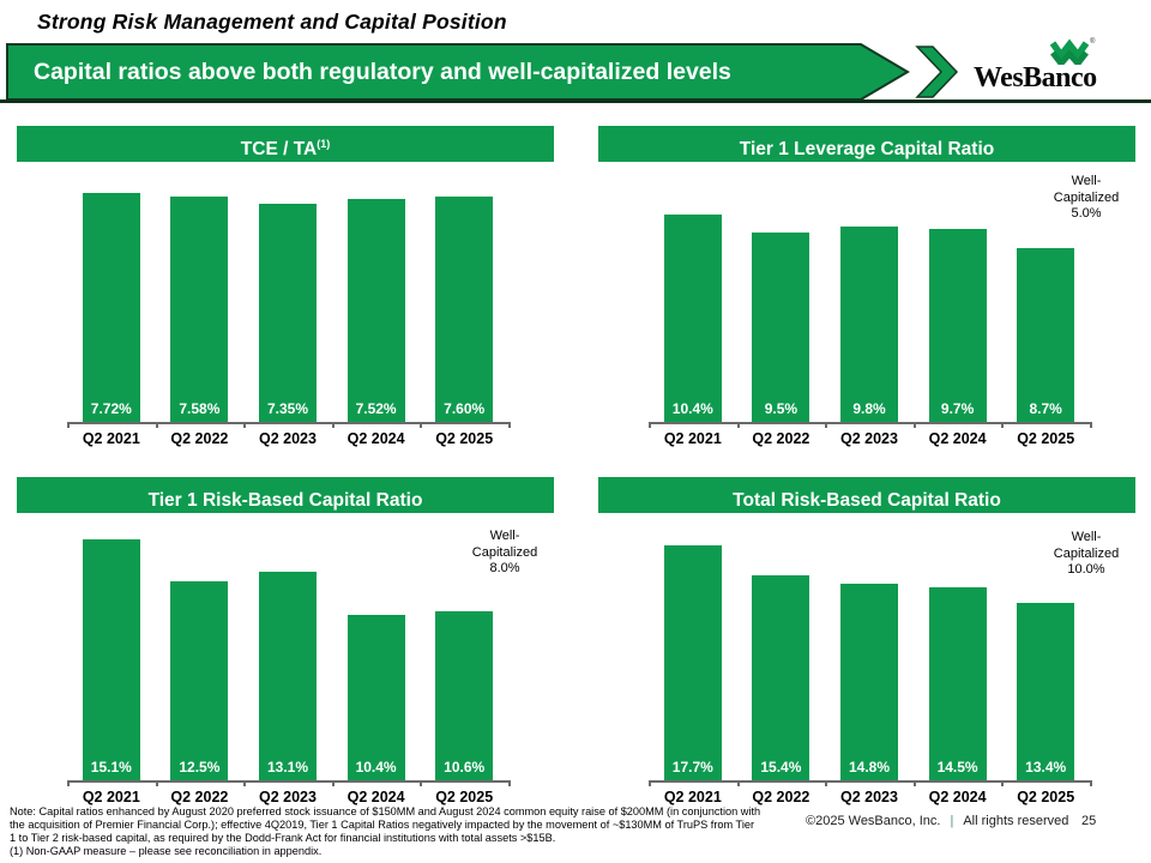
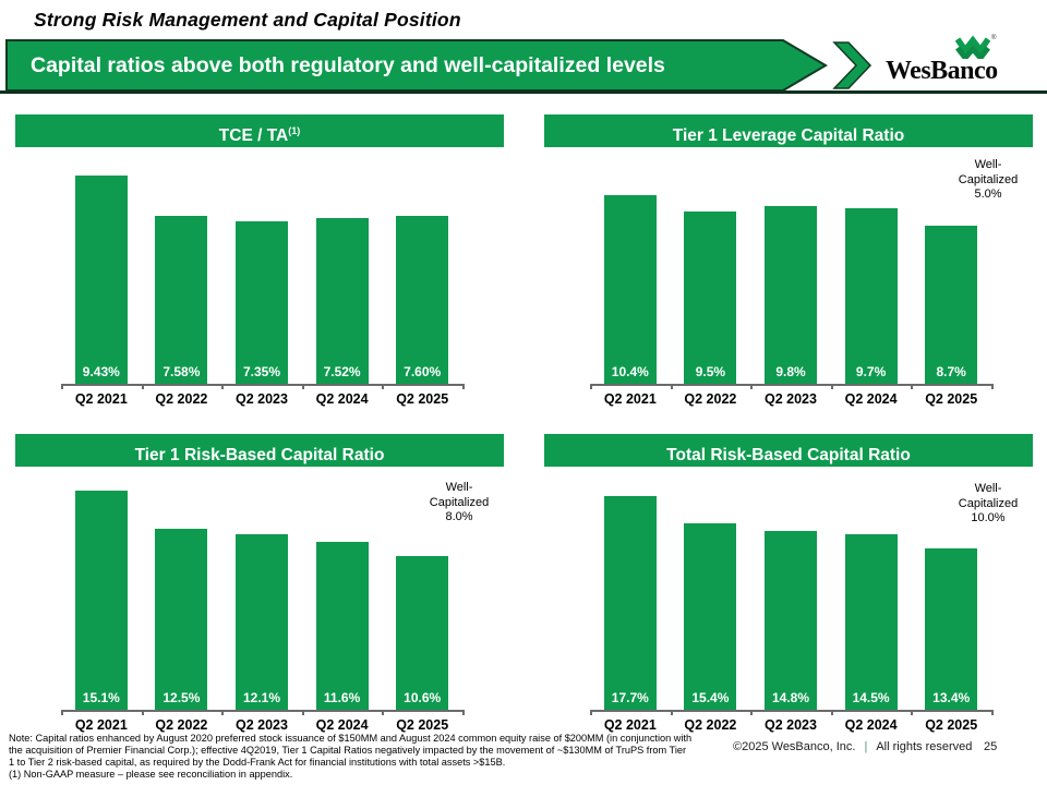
TCE / TA/Q2 2021: 7.72% -> 9.43%
Tier 1 Risk-Based Capital Ratio/Q2 2023: 13.1% -> 12.1%
Tier 1 Risk-Based Capital Ratio/Q2 2024: 10.4% -> 11.6%
